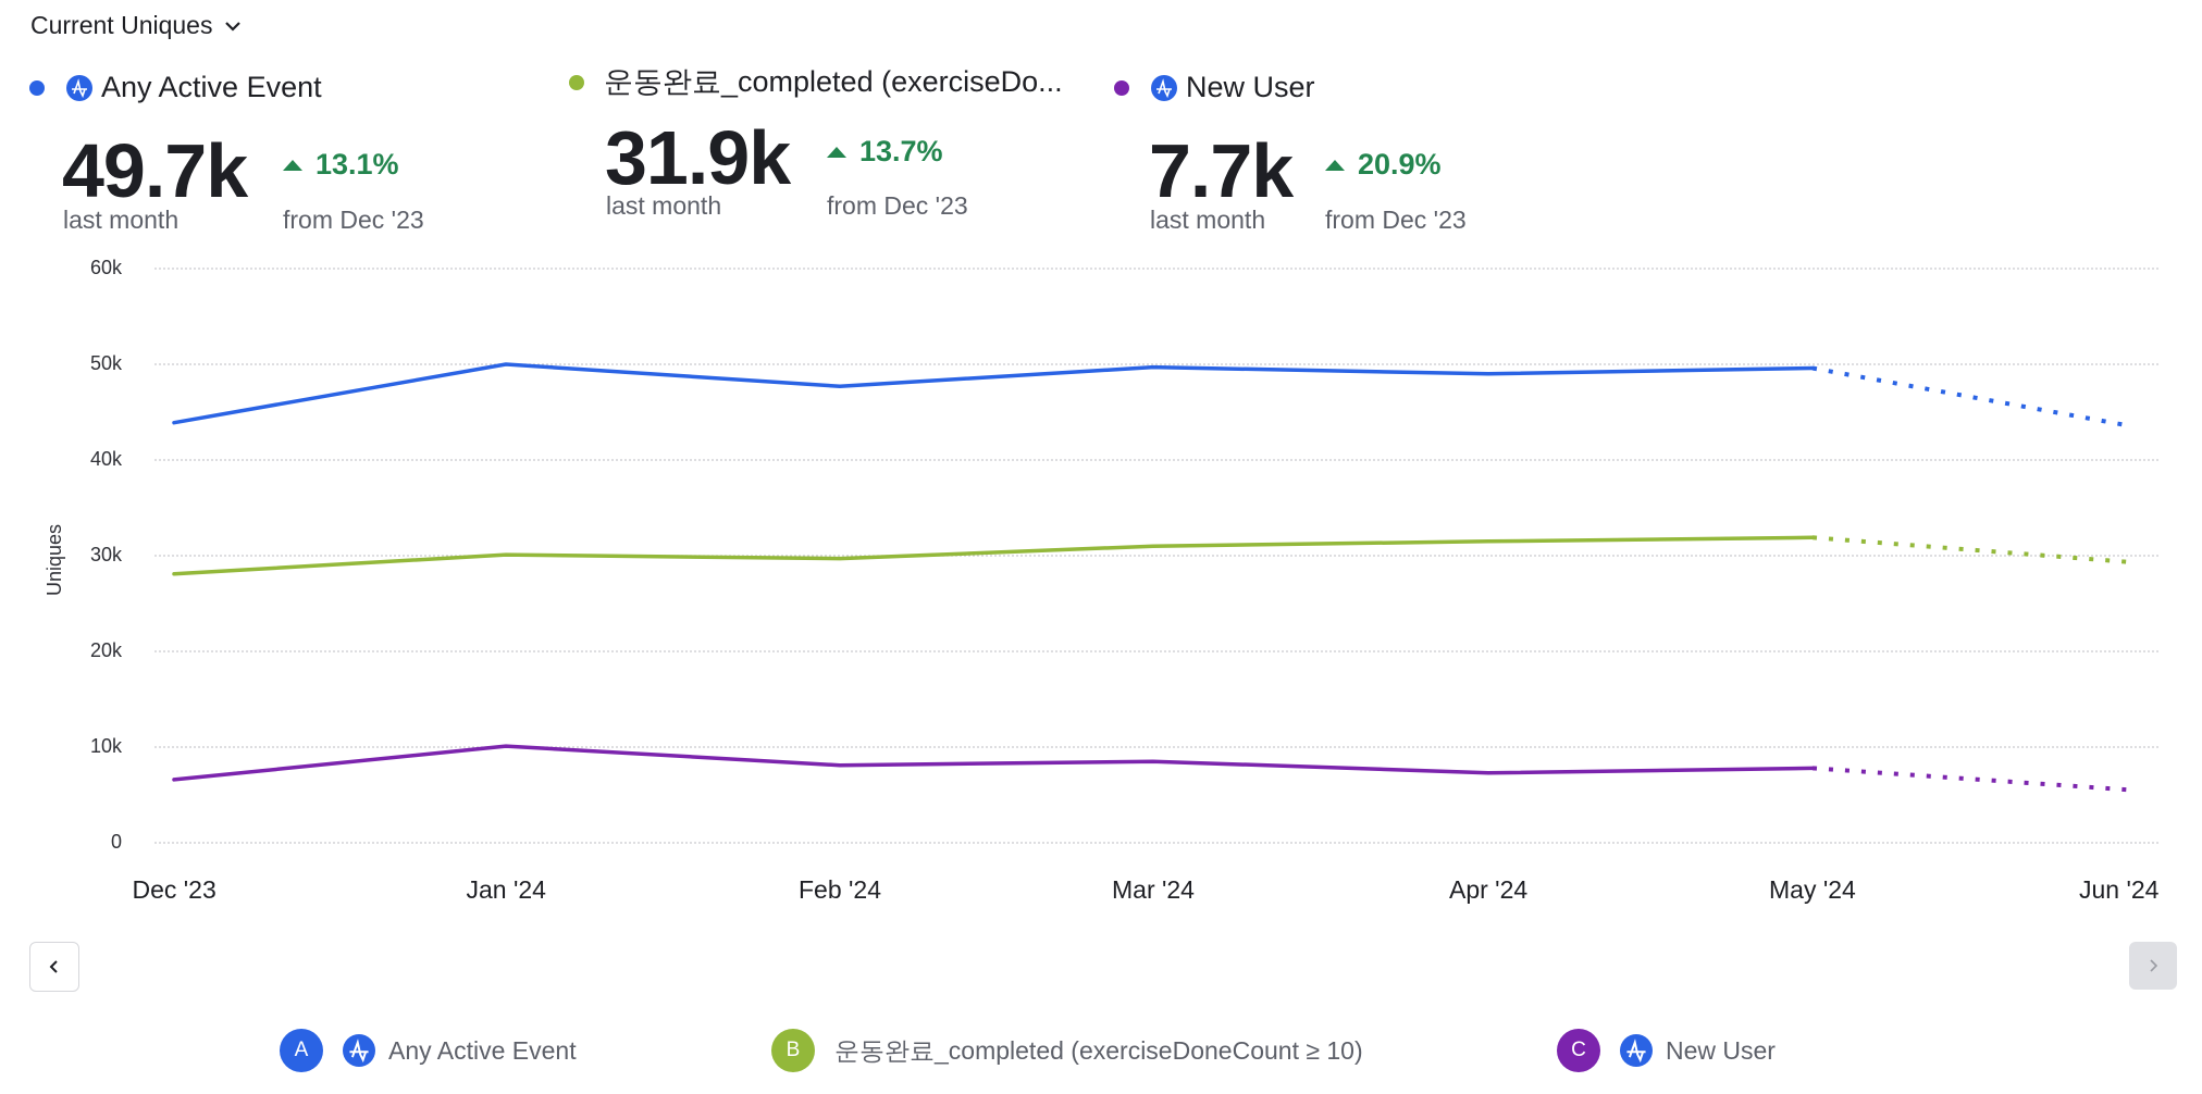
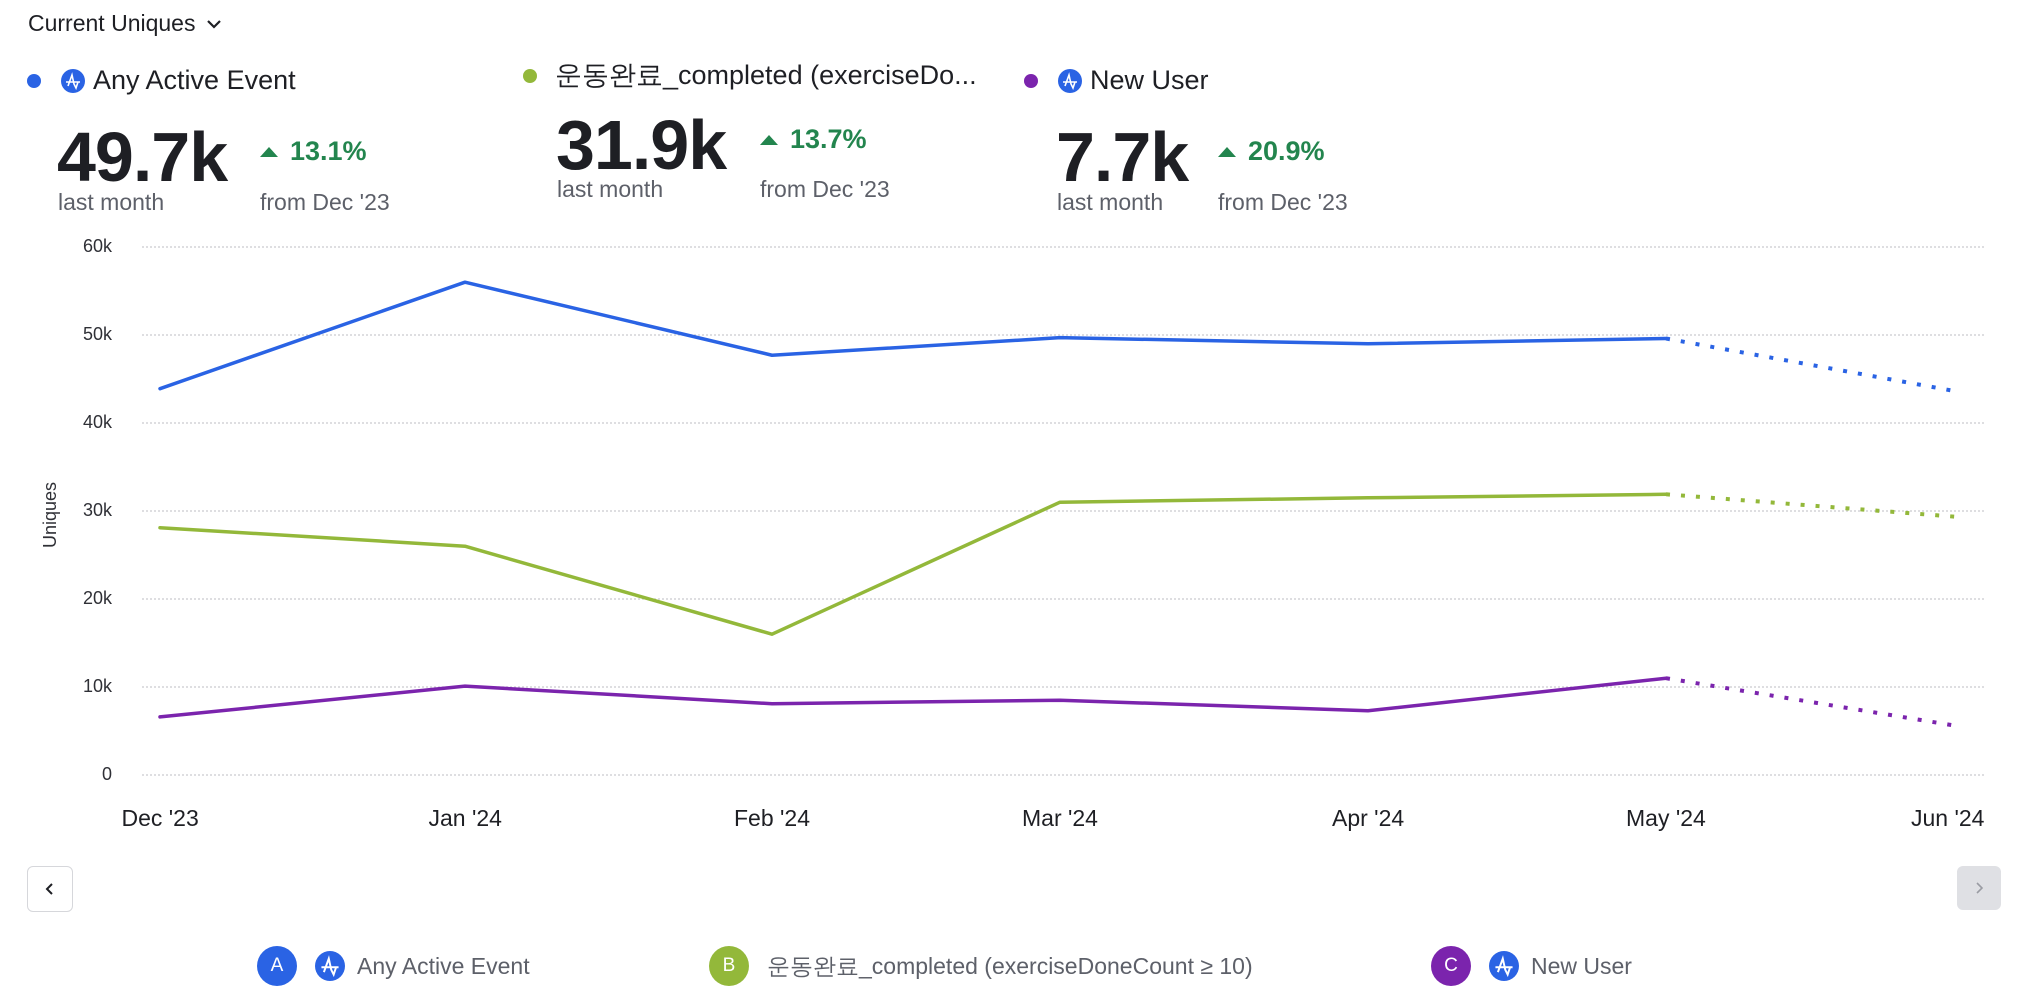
Any Active Event/Jan '24: 50k -> 56k
운동완료_completed (exerciseDoneCount ≥ 10)/Jan '24: 30k -> 26k
운동완료_completed (exerciseDoneCount ≥ 10)/Feb '24: 30k -> 16k
New User/May '24: 8k -> 11k
